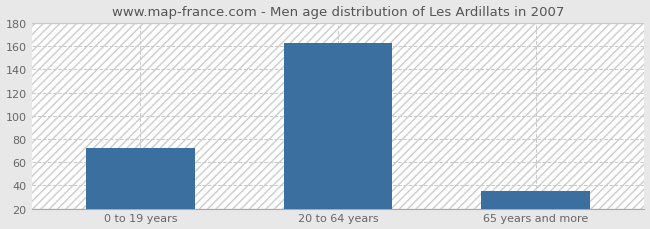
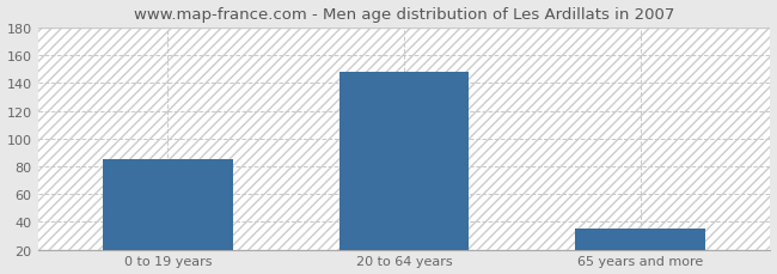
0 to 19 years: 72 -> 85
20 to 64 years: 163 -> 148
